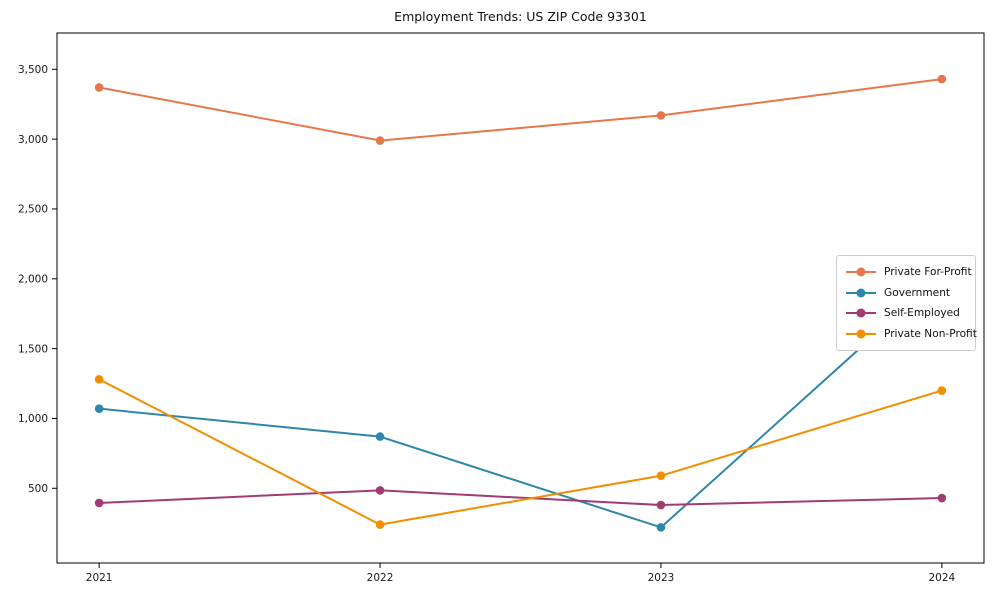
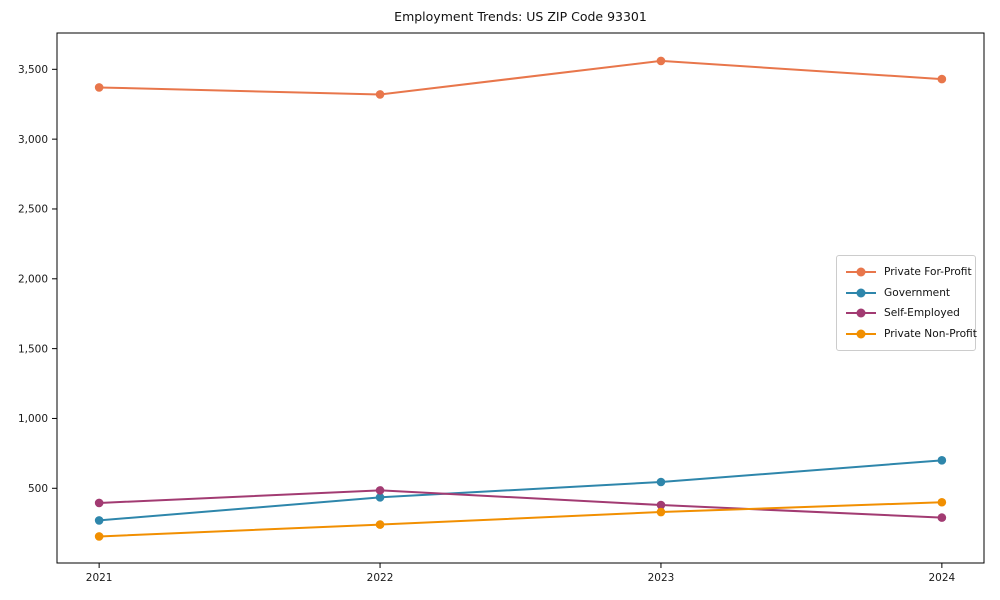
Government/2021: 1070 -> 270
Private Non-Profit/2021: 1280 -> 160
Private For-Profit/2022: 2990 -> 3320
Government/2022: 870 -> 440
Private For-Profit/2023: 3170 -> 3560
Government/2023: 220 -> 540
Private Non-Profit/2023: 590 -> 330
Government/2024: 2030 -> 700
Self-Employed/2024: 430 -> 290
Private Non-Profit/2024: 1200 -> 400
